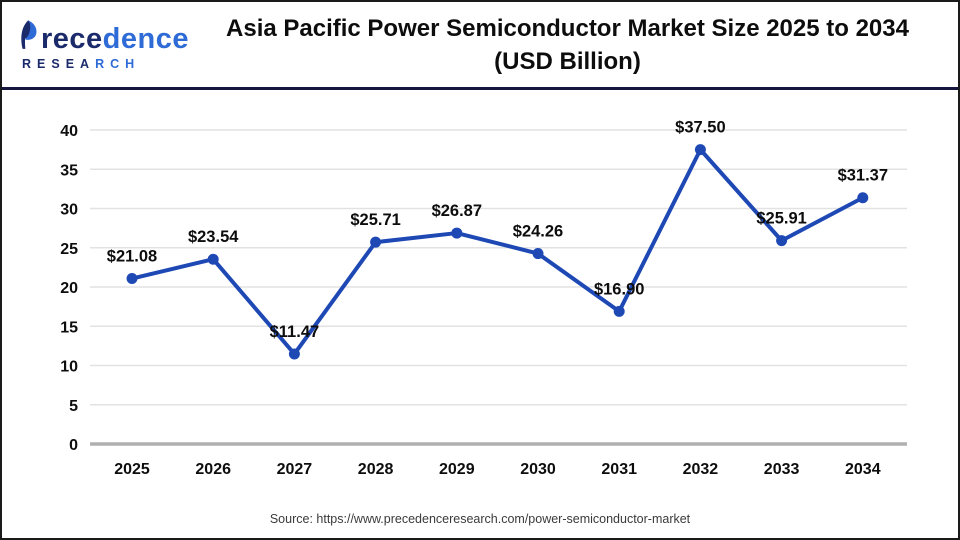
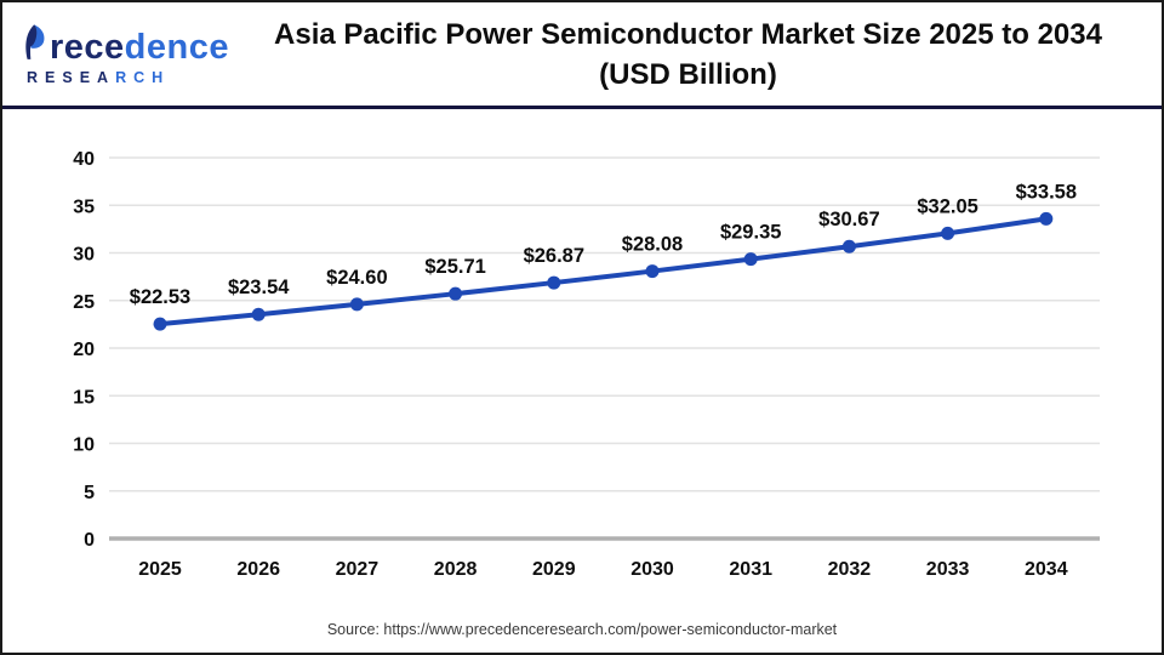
2025: $21.08 -> $22.53
2027: $11.47 -> $24.60
2030: $24.26 -> $28.08
2031: $16.90 -> $29.35
2032: $37.50 -> $30.67
2033: $25.91 -> $32.05
2034: $31.37 -> $33.58
